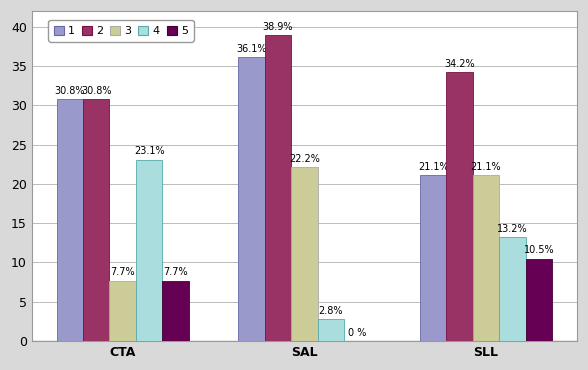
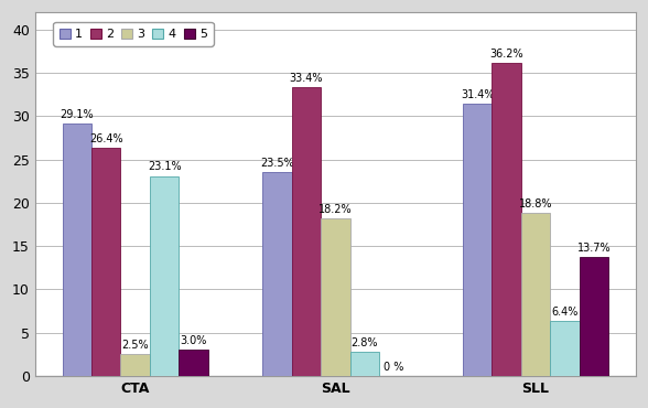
1/CTA: 30.8% -> 29.1%
2/CTA: 30.8% -> 26.4%
3/CTA: 7.7% -> 2.5%
5/CTA: 7.7% -> 3.0%
1/SAL: 36.1% -> 23.5%
2/SAL: 38.9% -> 33.4%
3/SAL: 22.2% -> 18.2%
1/SLL: 21.1% -> 31.4%
2/SLL: 34.2% -> 36.2%
3/SLL: 21.1% -> 18.8%
4/SLL: 13.2% -> 6.4%
5/SLL: 10.5% -> 13.7%
